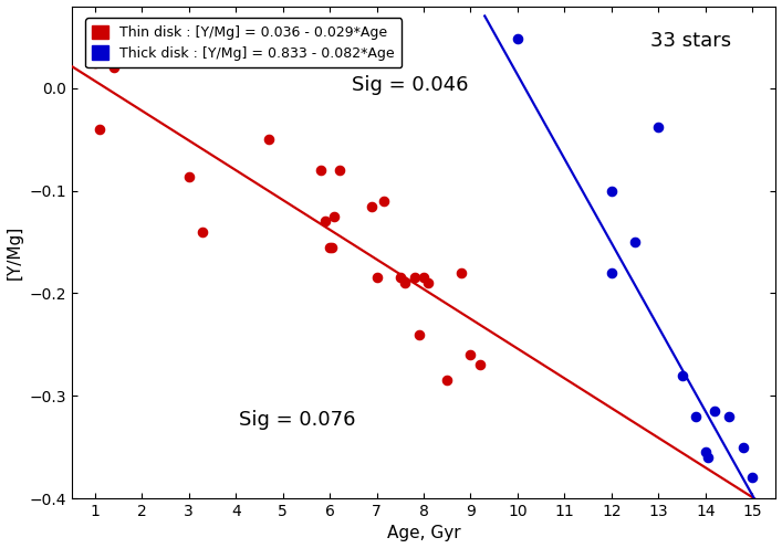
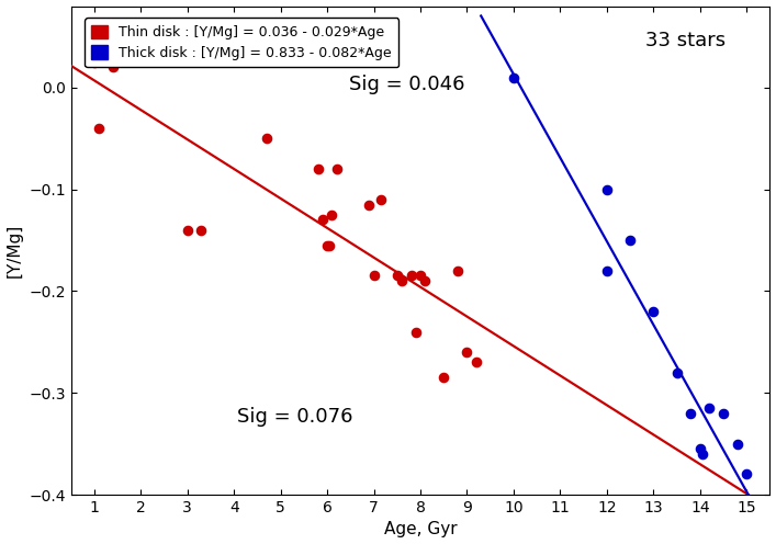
Thin disk : [Y/Mg] = 0.036 - 0.029*Age/3: -0.086 -> -0.140
Thick disk : [Y/Mg] = 0.833 - 0.082*Age/10: 0.048 -> 0.010
Thick disk : [Y/Mg] = 0.833 - 0.082*Age/13: -0.038 -> -0.220
